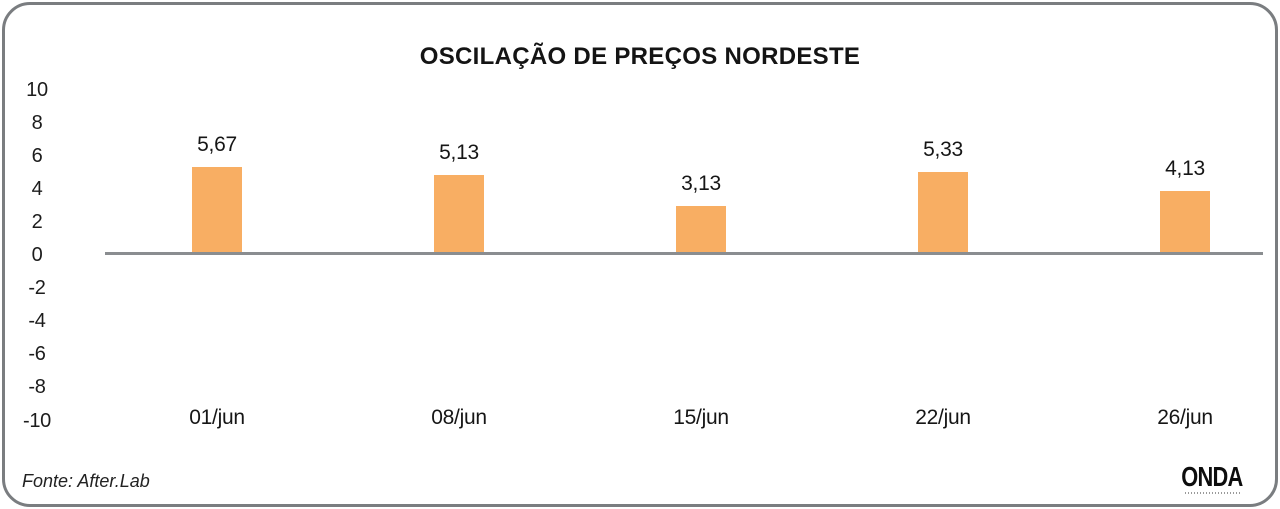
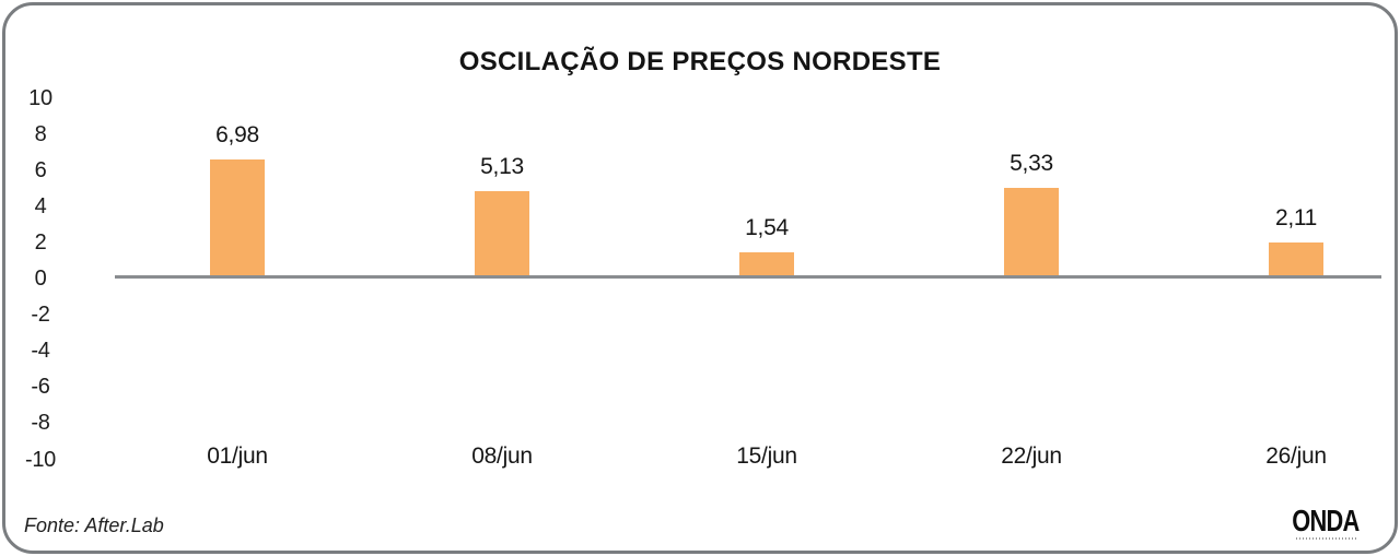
01/jun: 5,67 -> 6,98
15/jun: 3,13 -> 1,54
26/jun: 4,13 -> 2,11
